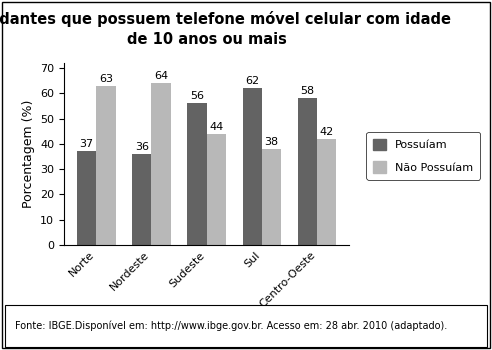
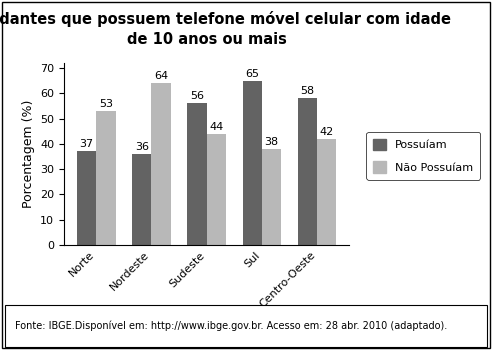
Não Possuíam/Norte: 63 -> 53
Possuíam/Sul: 62 -> 65
